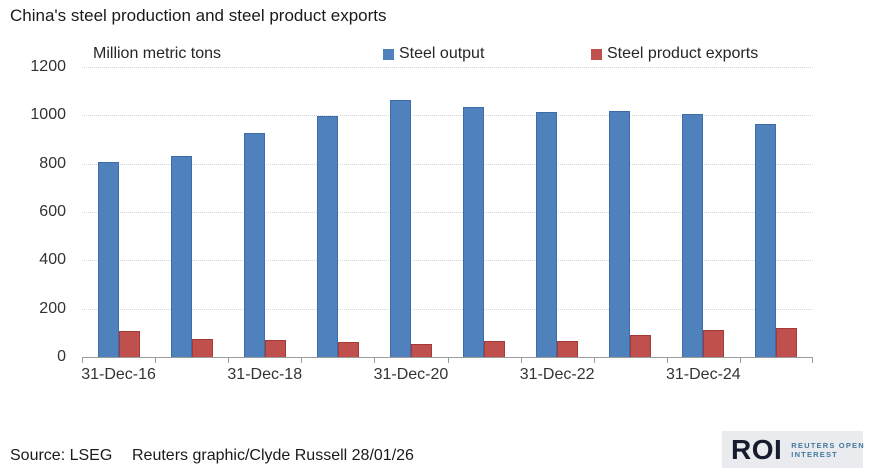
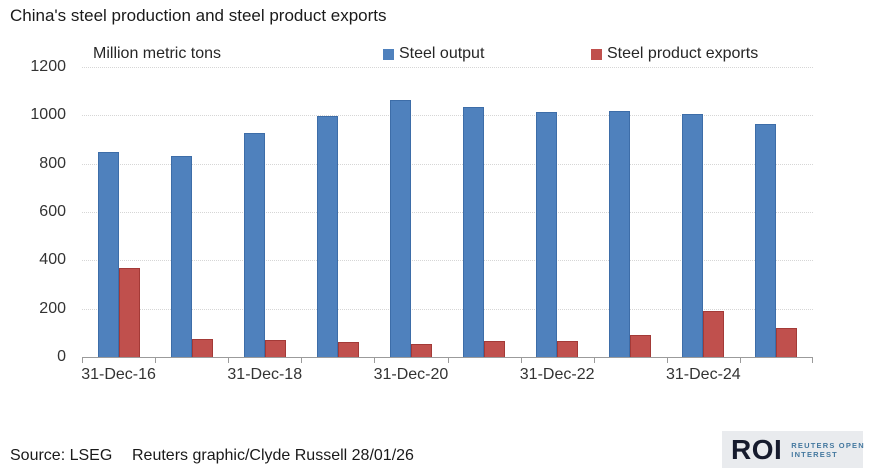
Steel output/31-Dec-16: 810 -> 850
Steel product exports/31-Dec-16: 110 -> 370
Steel product exports/31-Dec-24: 110 -> 190
